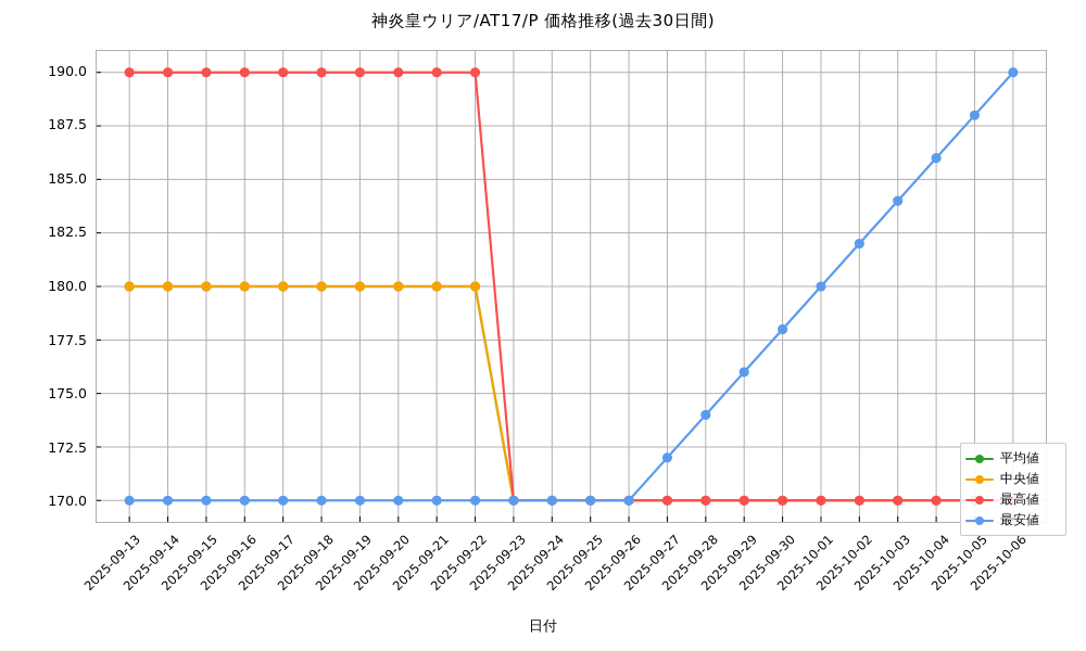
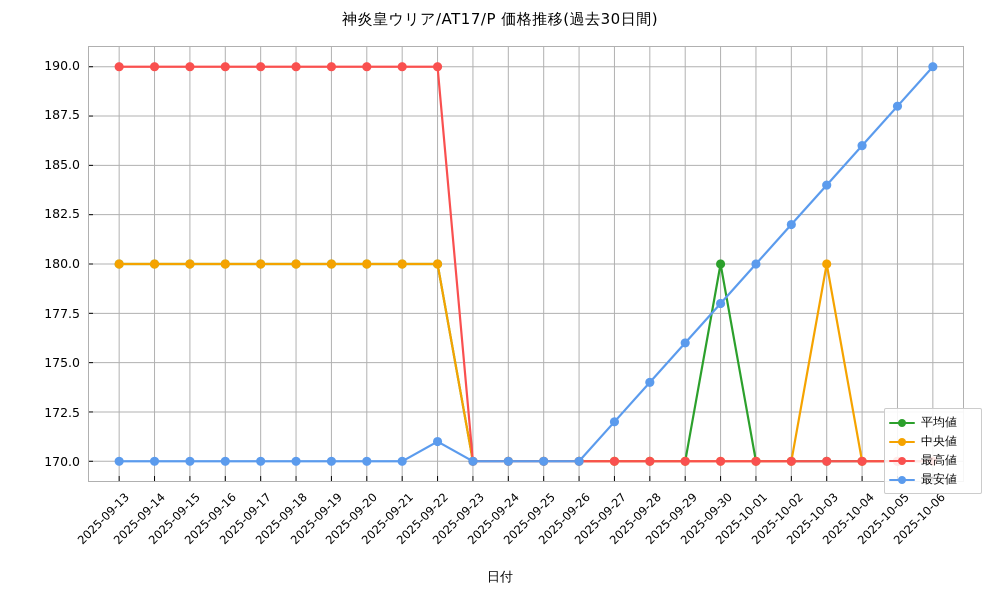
最安値/2025-09-22: 170 -> 171
平均値/2025-09-30: 170 -> 180
中央値/2025-10-03: 170 -> 180
